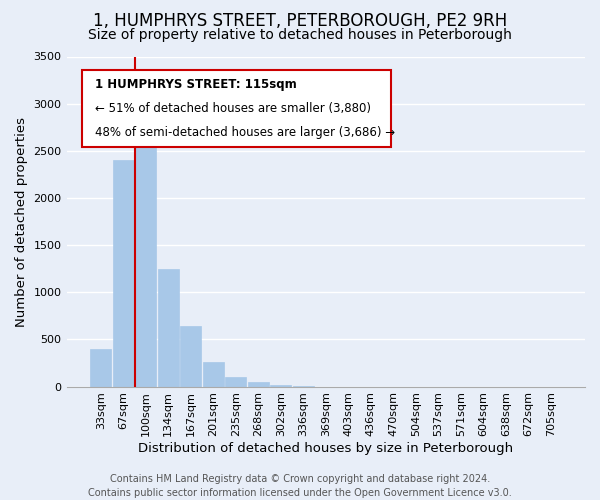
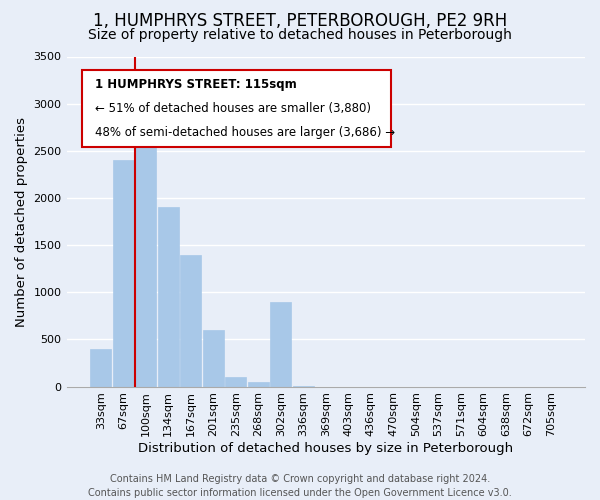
134sqm: 1250 -> 1900
167sqm: 640 -> 1400
201sqm: 260 -> 600
302sqm: 20 -> 900
